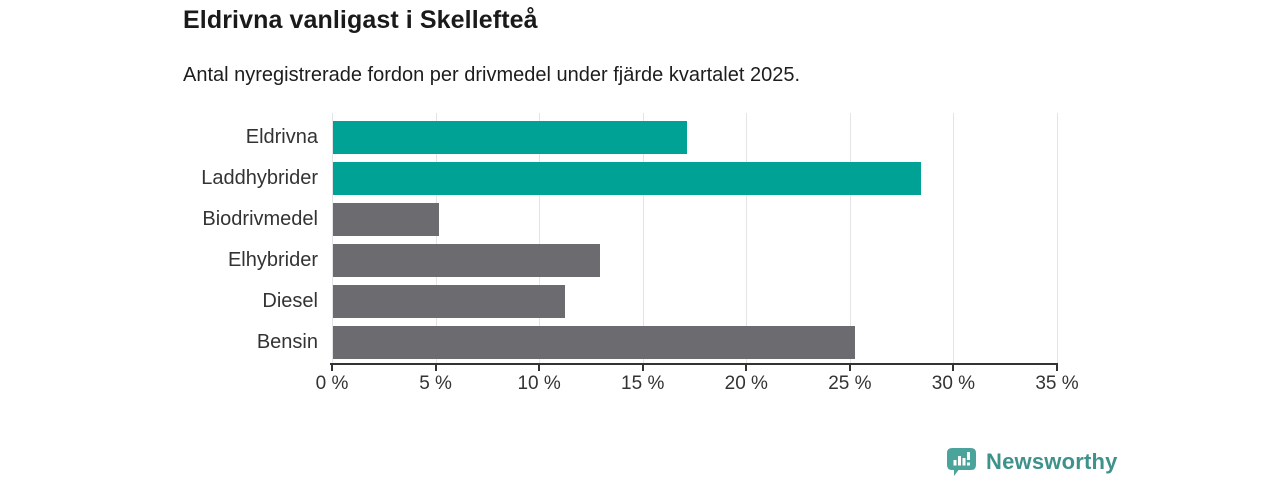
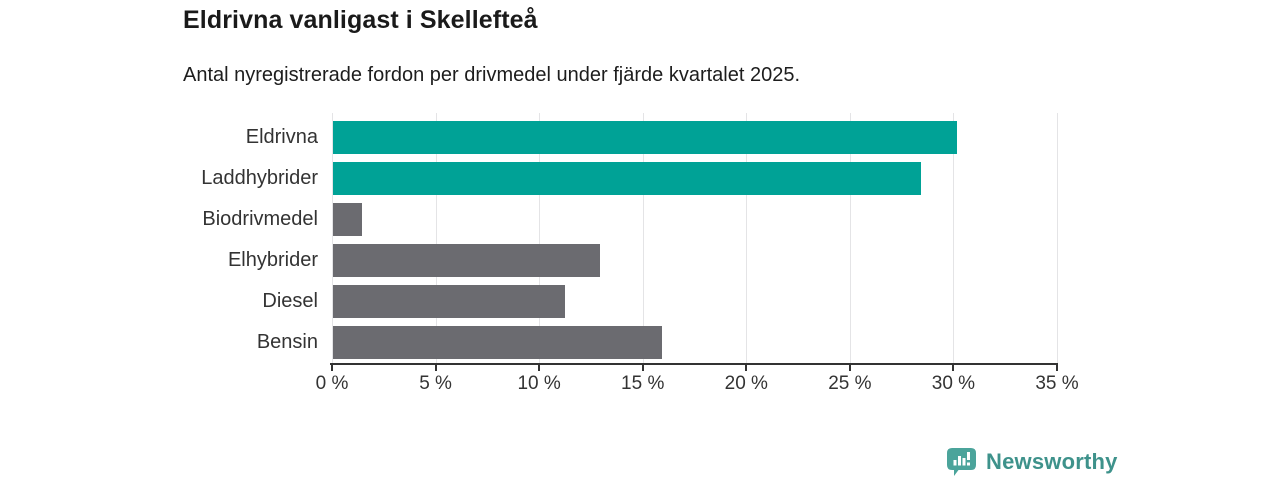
Eldrivna: 17.1% -> 30.1%
Biodrivmedel: 5.1% -> 1.4%
Bensin: 25.2% -> 15.9%
